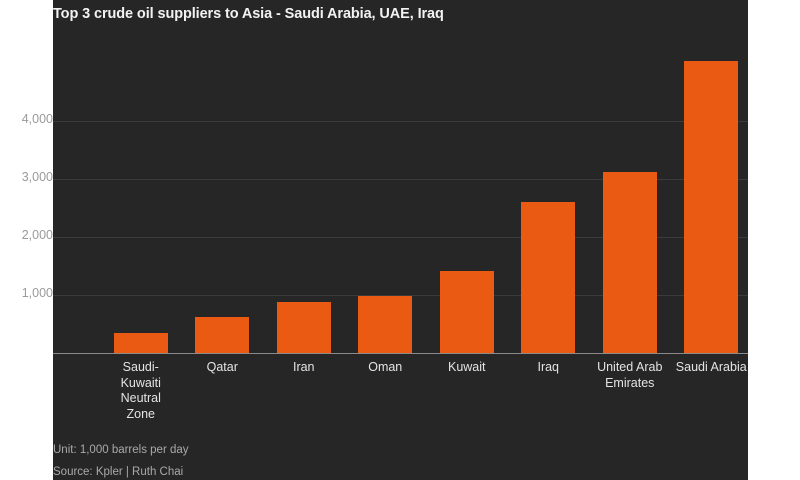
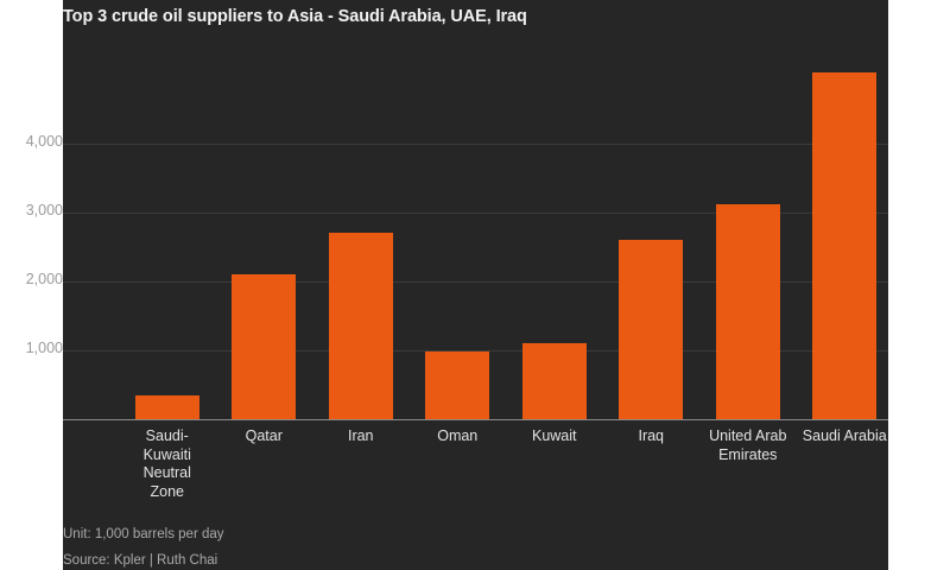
Qatar: 600 -> 2100
Iran: 900 -> 2700
Kuwait: 1400 -> 1100
